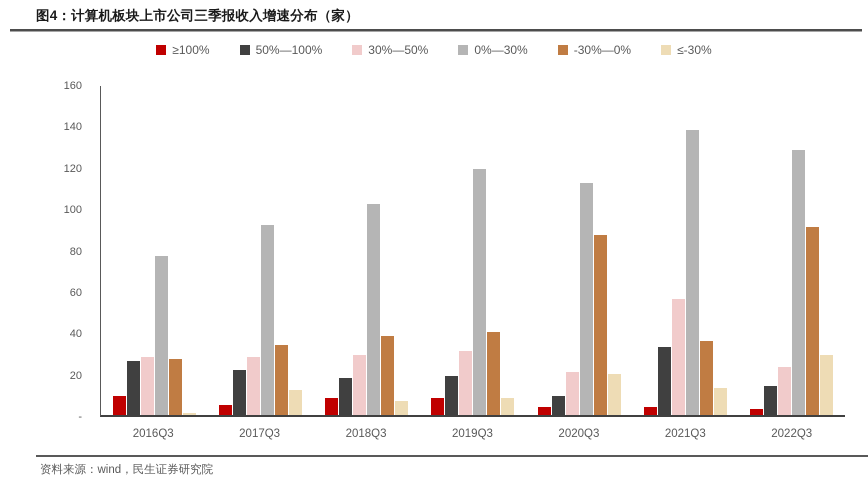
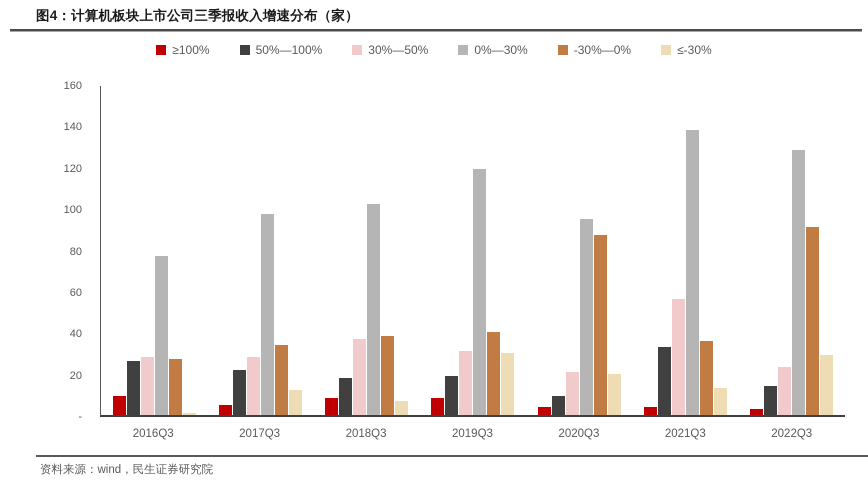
0%—30%/2017Q3: 92 -> 97
30%—50%/2018Q3: 29 -> 37
≤-30%/2019Q3: 8 -> 30
0%—30%/2020Q3: 112 -> 95
